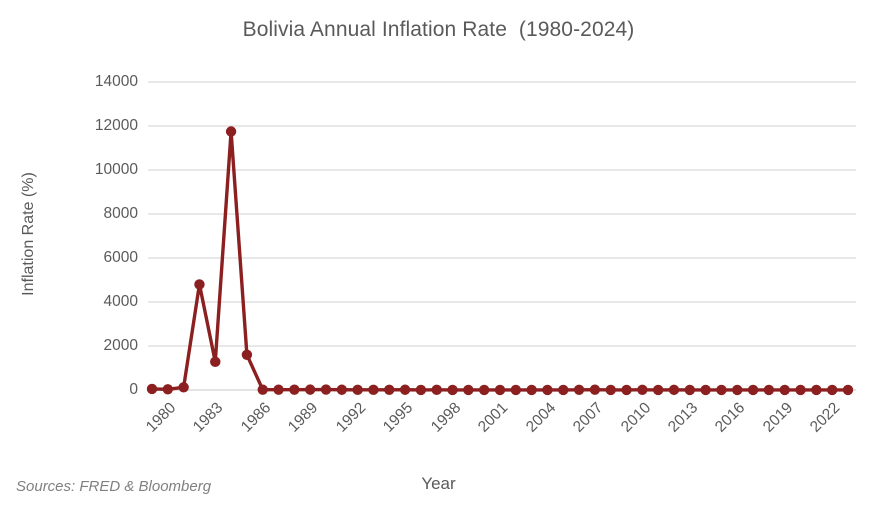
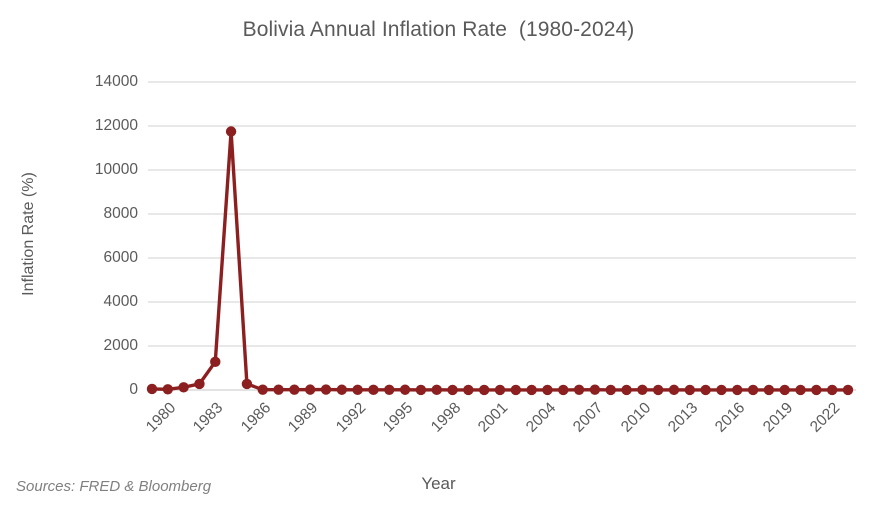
1983: 4800 -> 300
1986: 1600 -> 300
